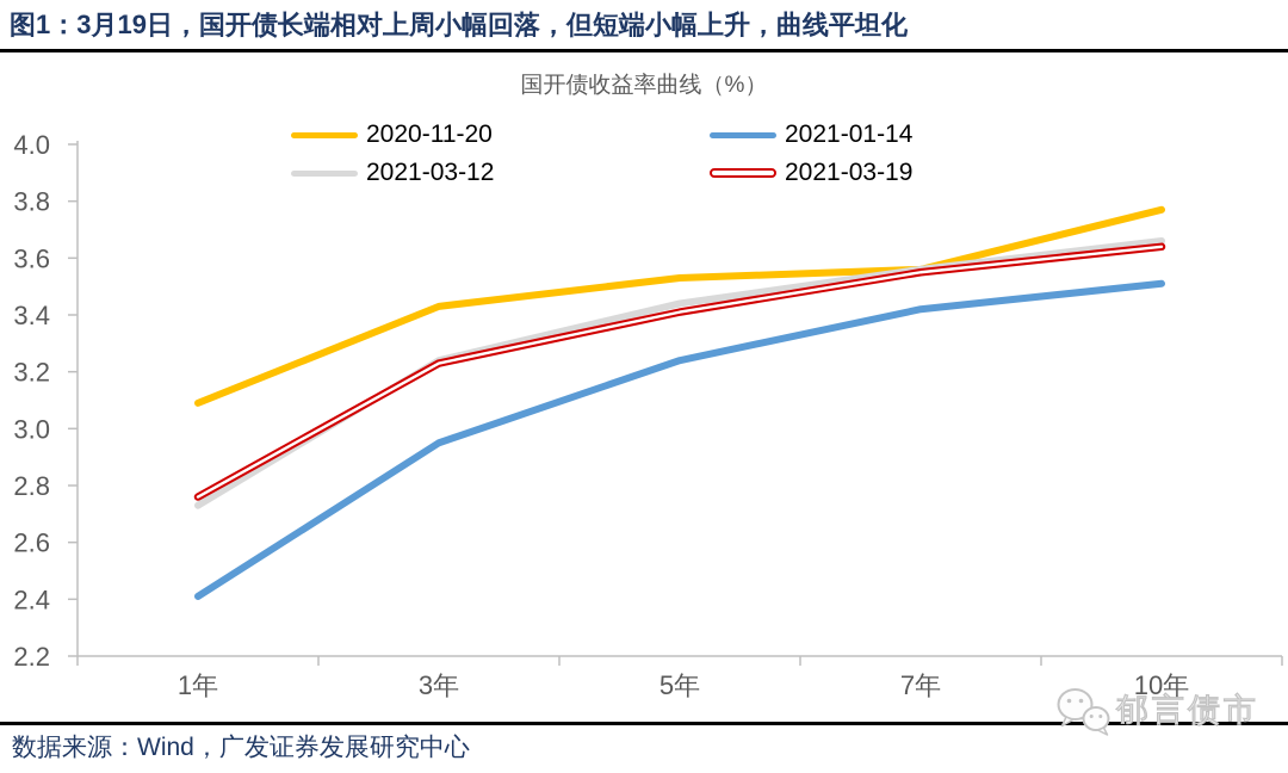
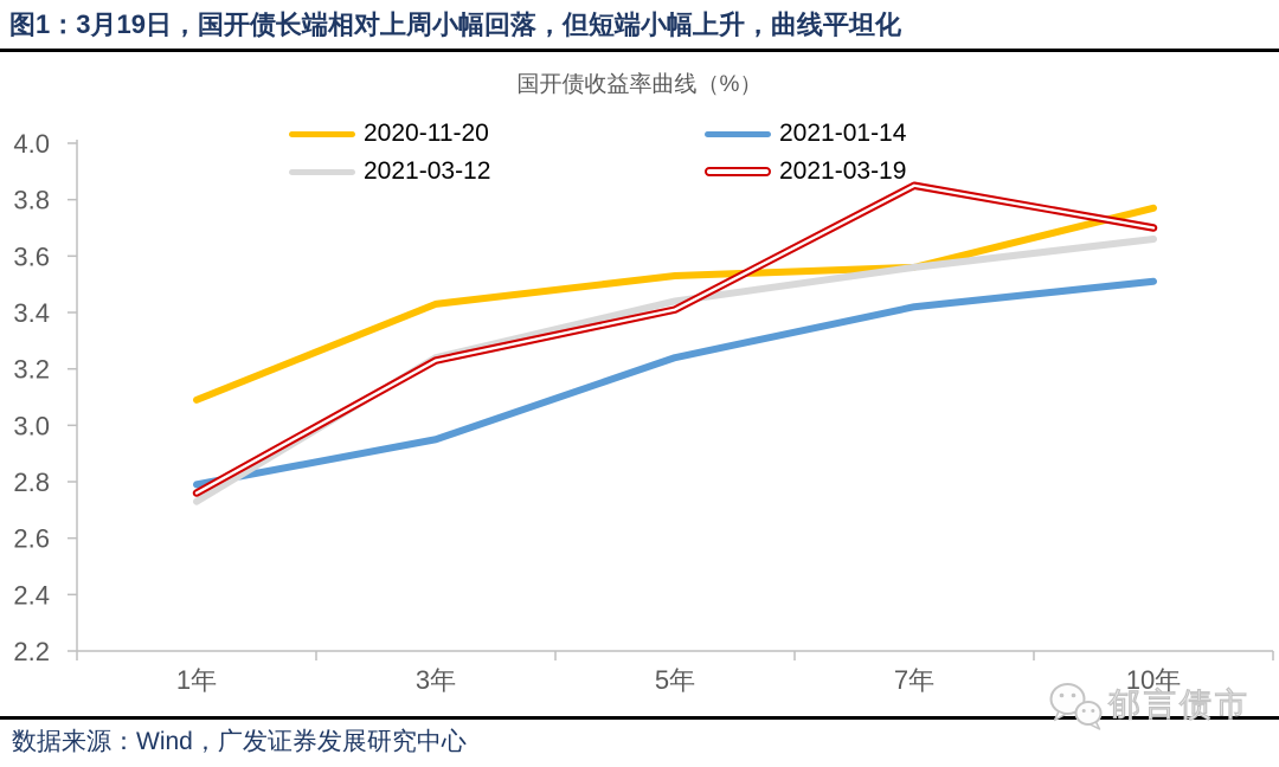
2021-01-14/1年: 2.41 -> 2.79
2021-03-19/7年: 3.55 -> 3.85
2021-03-19/10年: 3.64 -> 3.70
